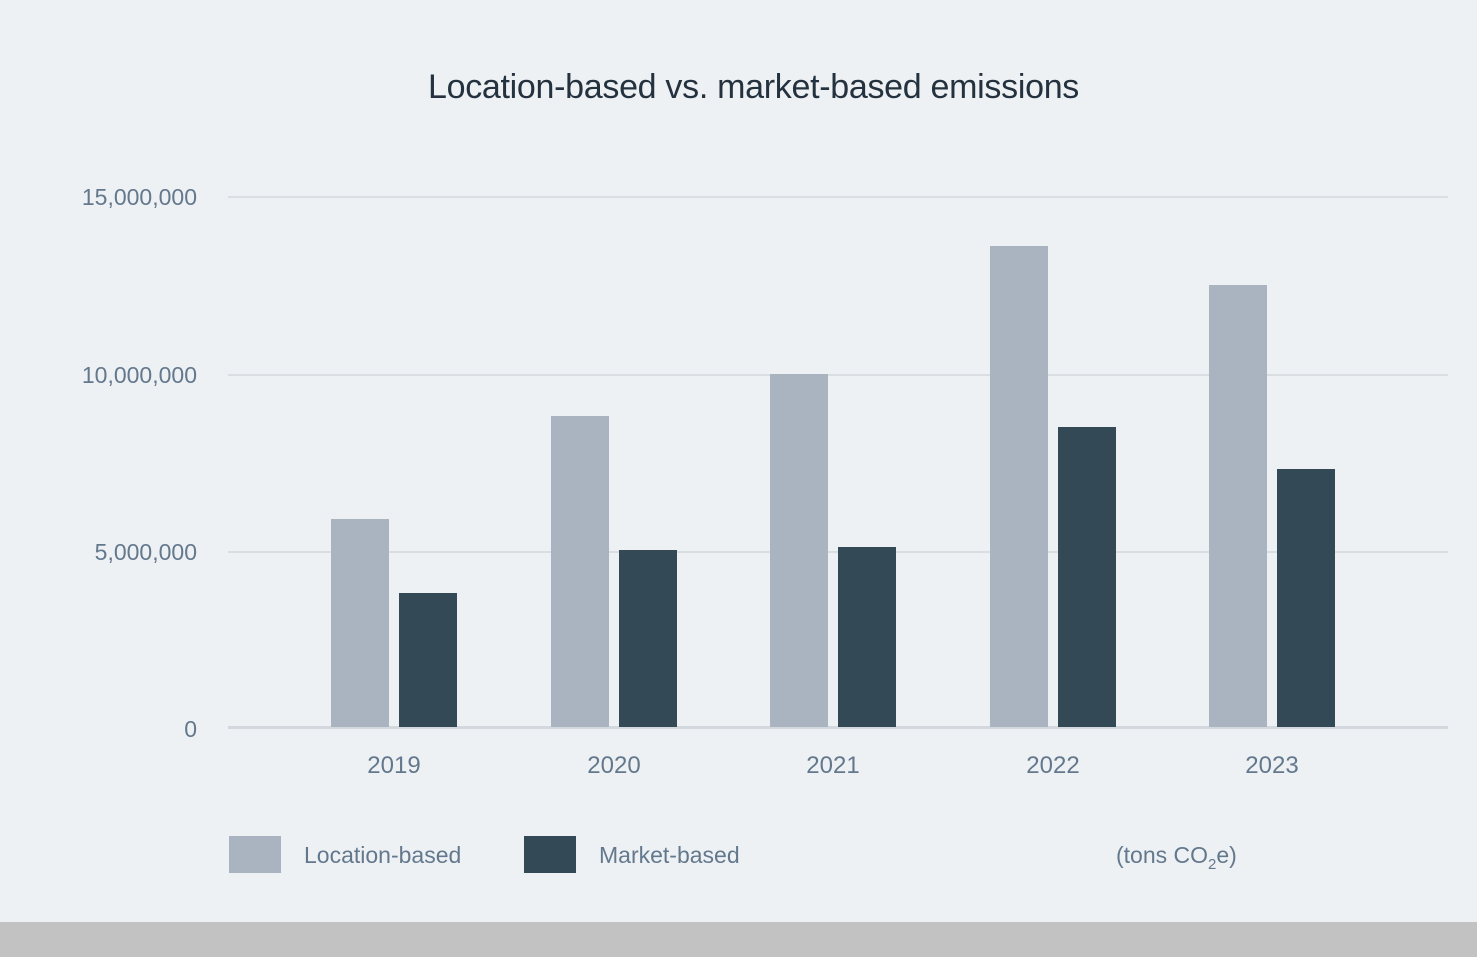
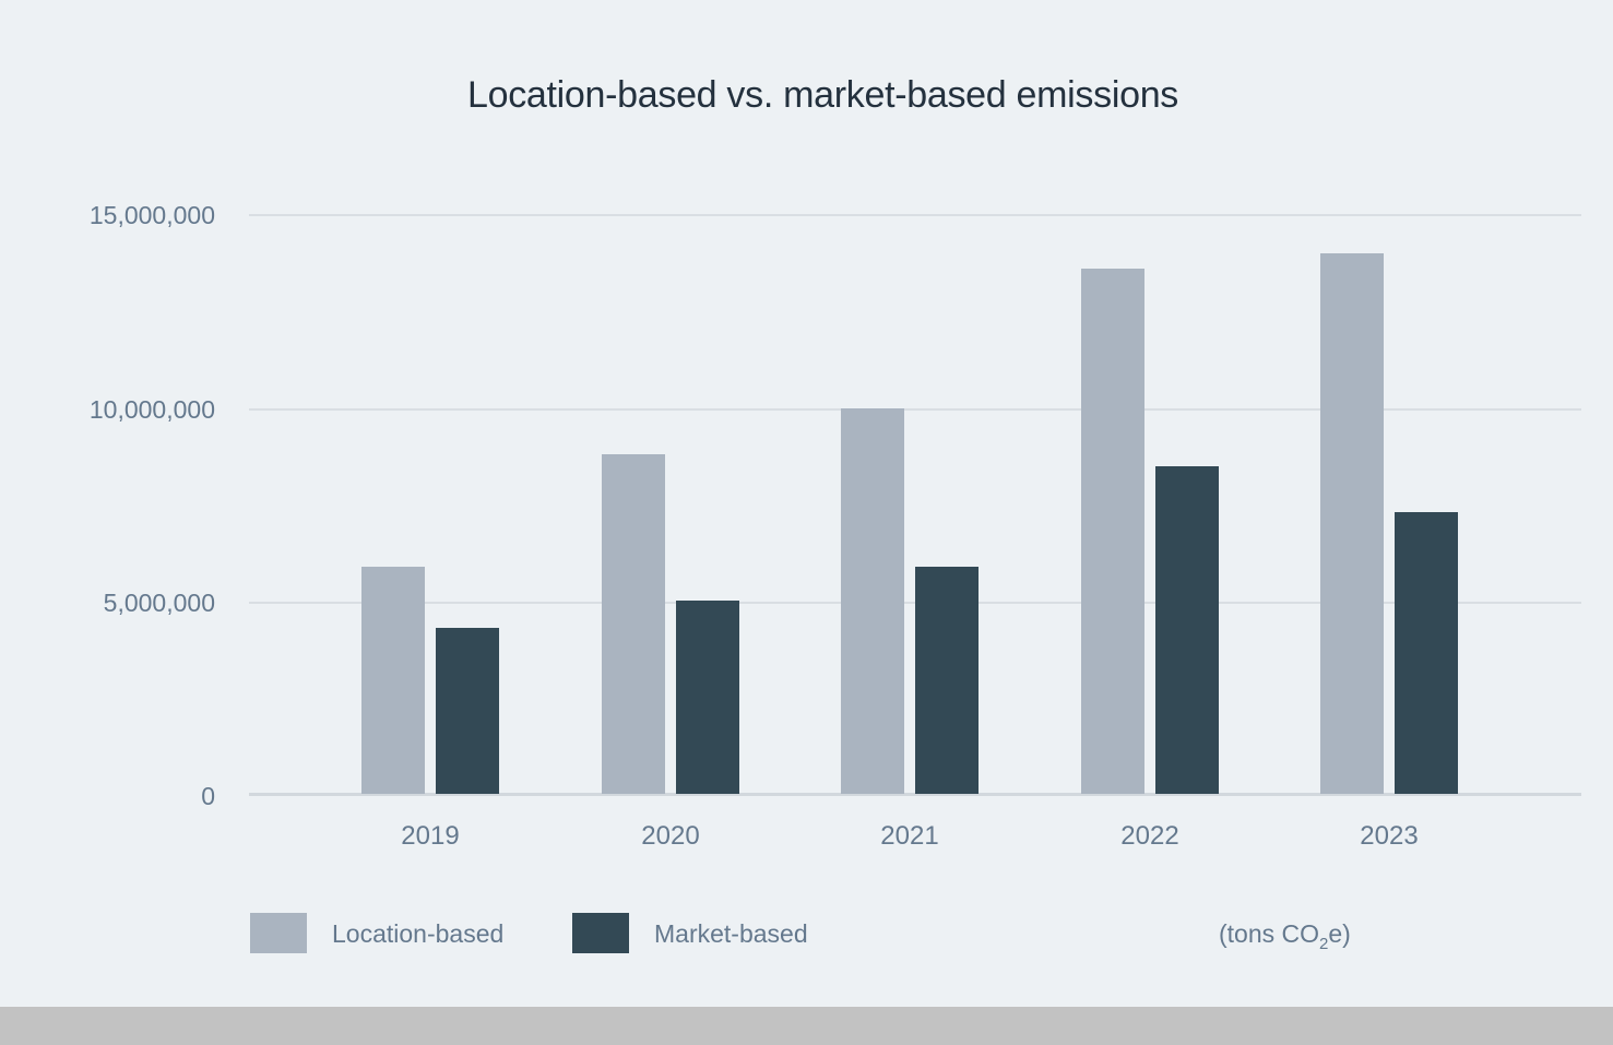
Market-based/2019: 3800000 -> 4300000
Market-based/2021: 5100000 -> 5900000
Location-based/2023: 12500000 -> 14000000
